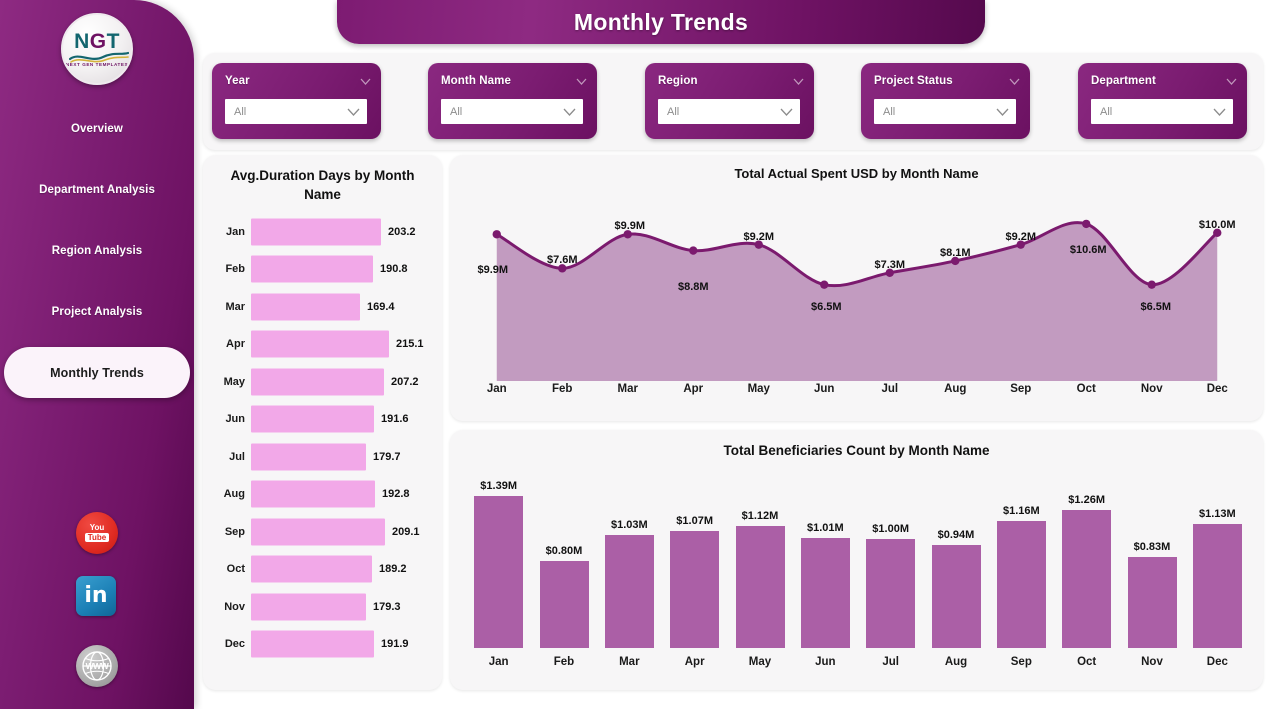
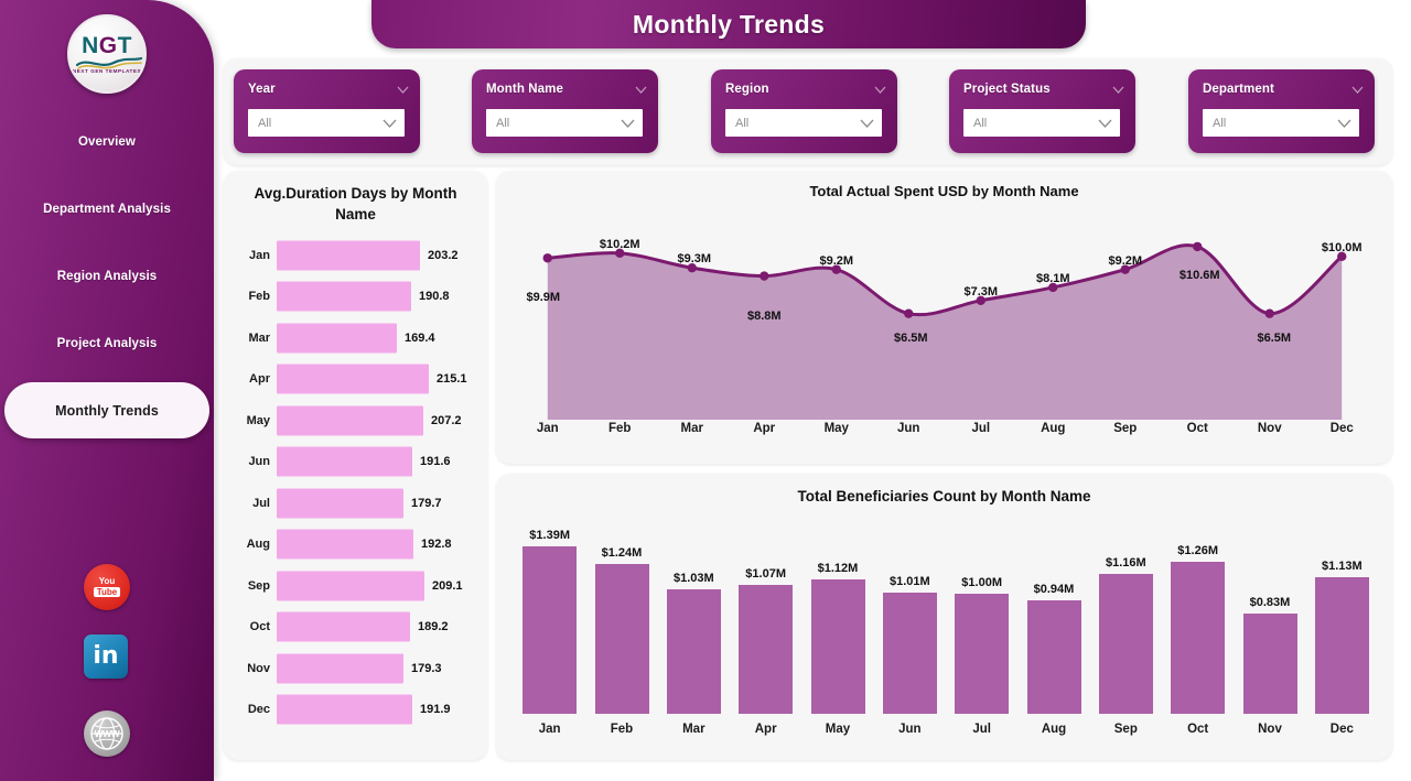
Total Actual Spent USD by Month Name/Feb: $7.6M -> $10.2M
Total Actual Spent USD by Month Name/Mar: $9.9M -> $9.3M
Total Beneficiaries Count by Month Name/Feb: $0.80M -> $1.24M
